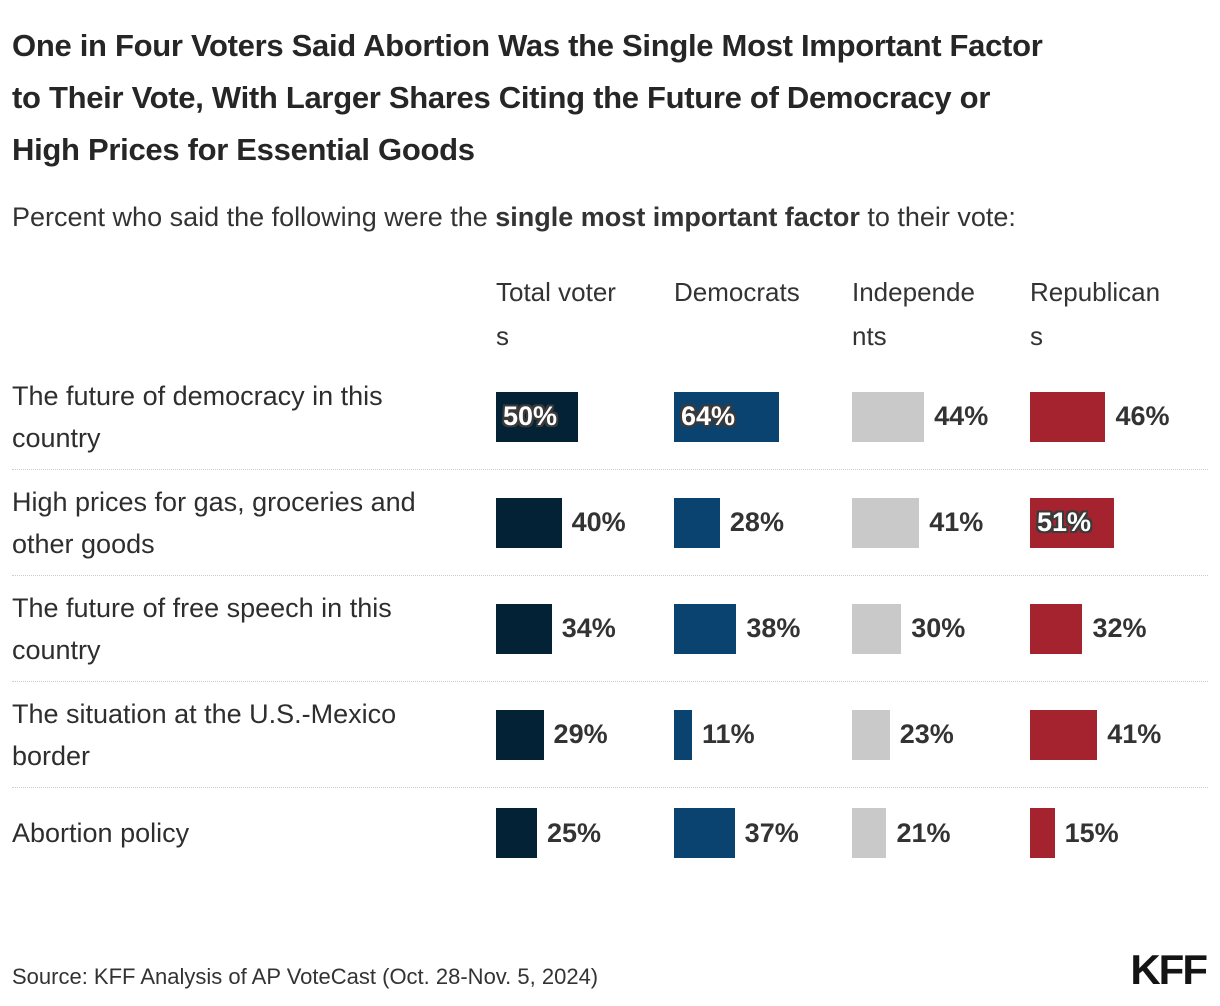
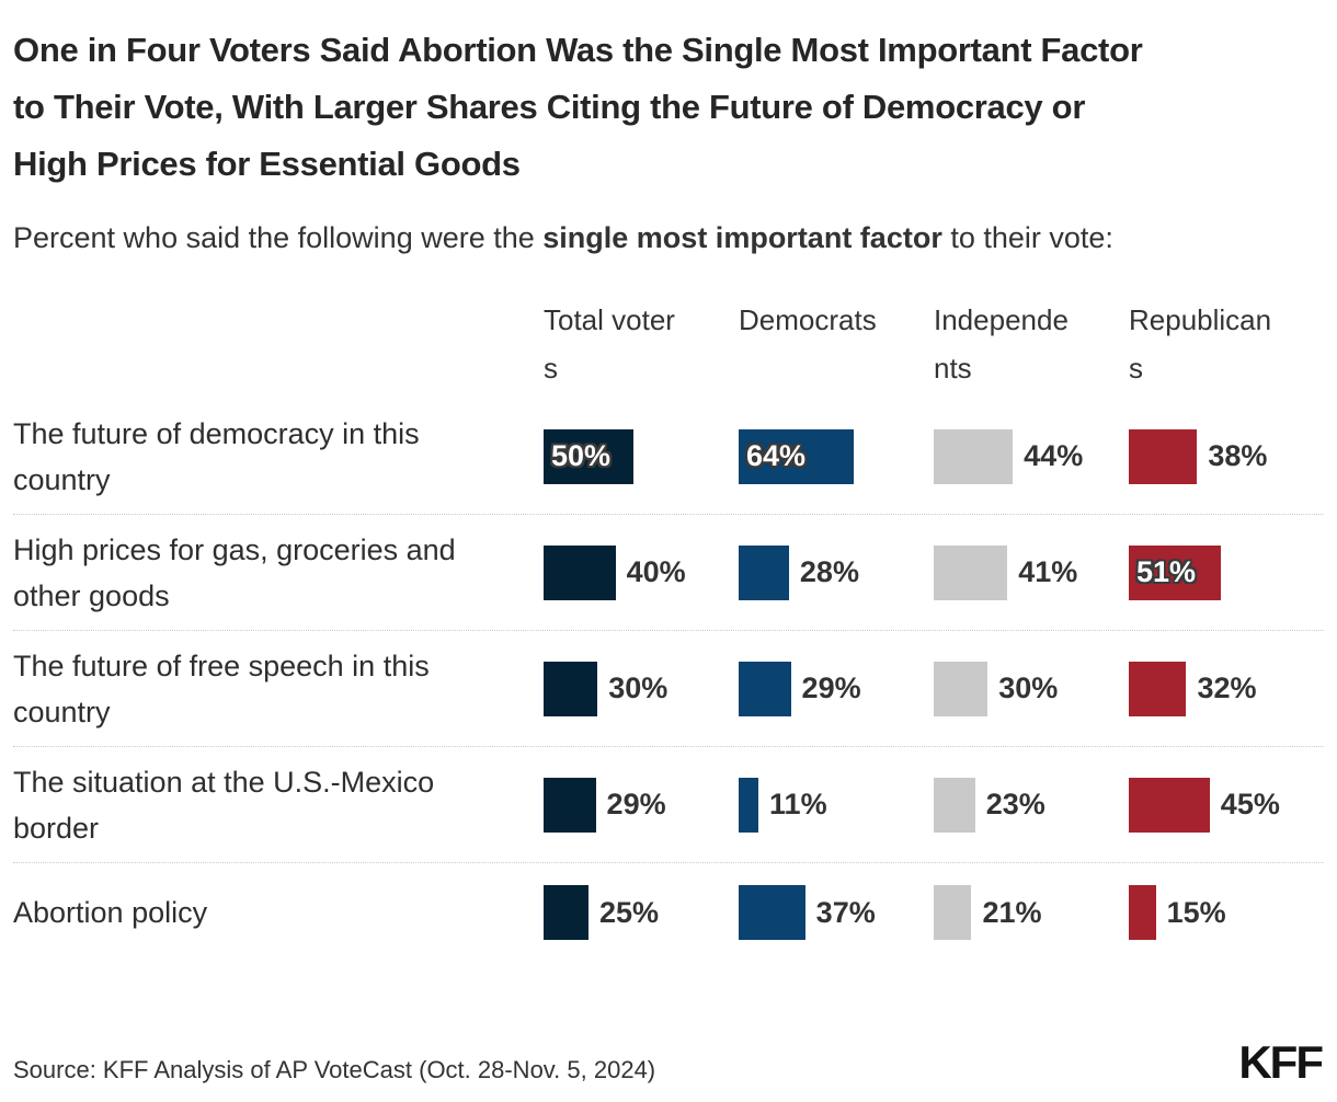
Republicans/The future of democracy in this country: 46% -> 38%
Total voters/The future of free speech in this country: 34% -> 30%
Democrats/The future of free speech in this country: 38% -> 29%
Republicans/The situation at the U.S.-Mexico border: 41% -> 45%
